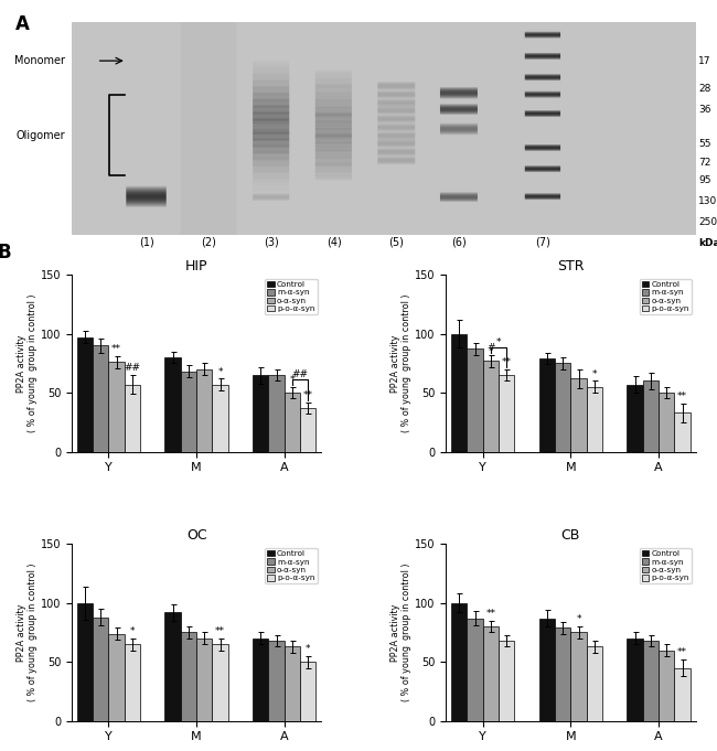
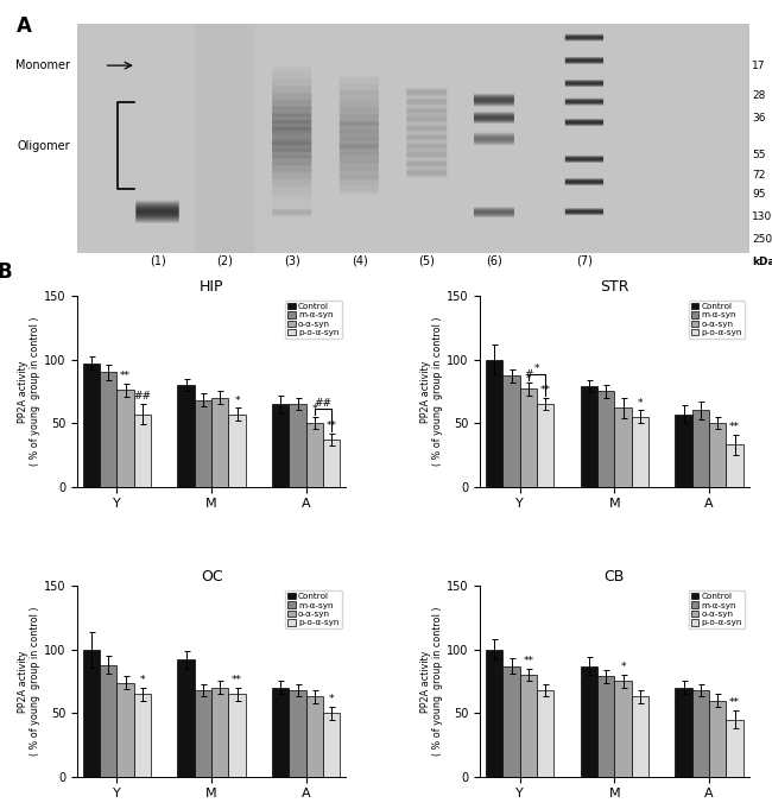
OC/m-α-syn/M: 75 -> 68
